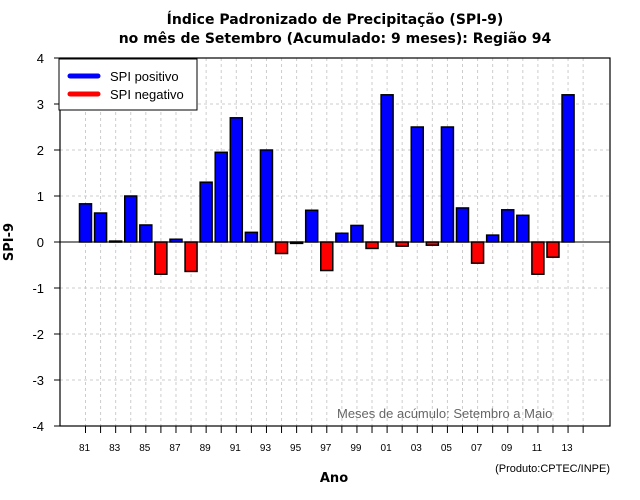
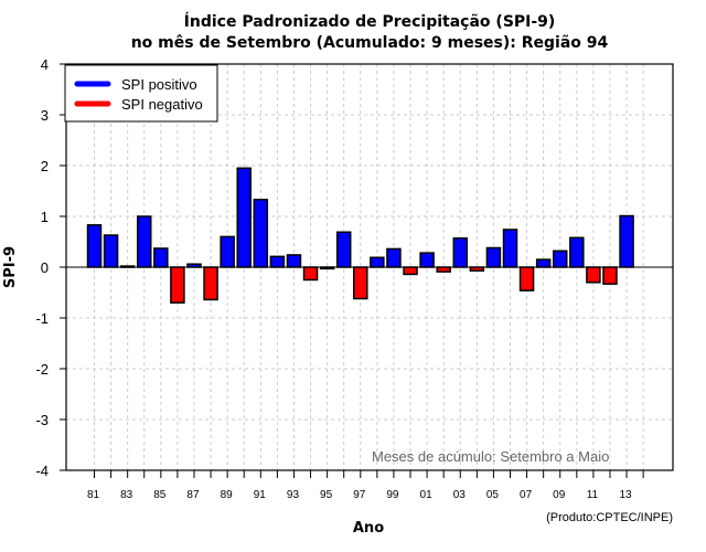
89: 1.3 -> 0.6
91: 2.7 -> 1.3
93: 2.0 -> 0.2
01: 3.2 -> 0.3
03: 2.5 -> 0.6
05: 2.5 -> 0.4
09: 0.7 -> 0.3
11: -0.7 -> -0.3
13: 3.2 -> 1.0
